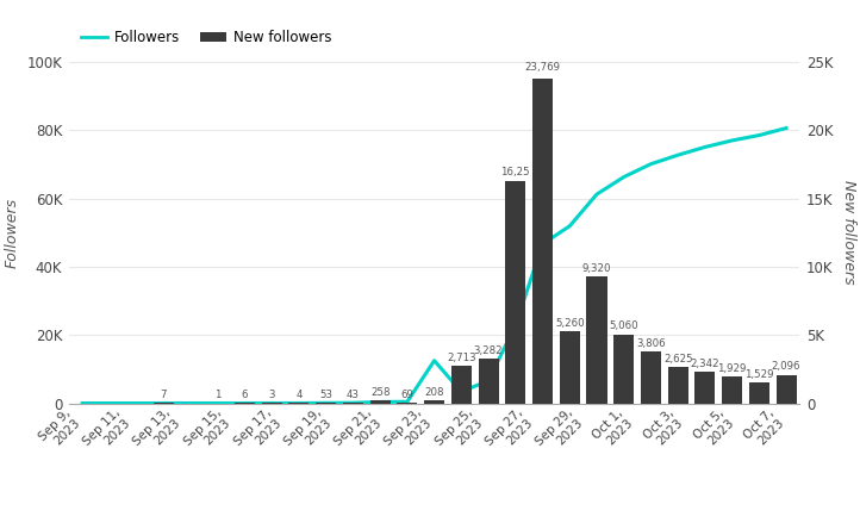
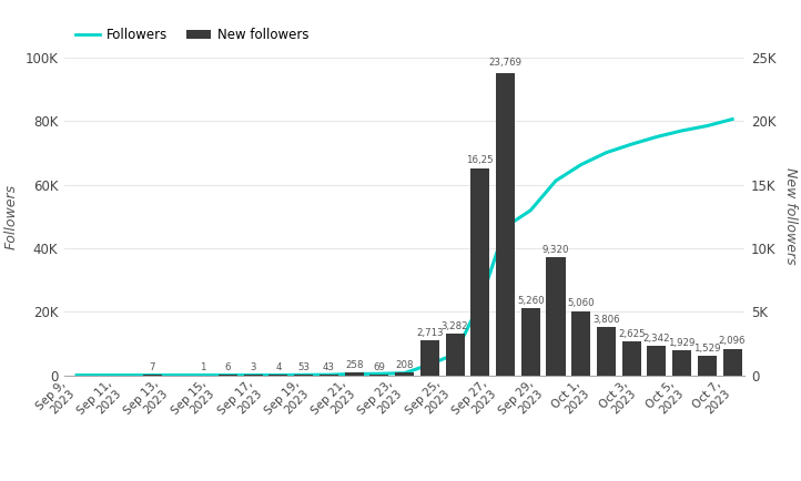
Followers/Sep 23, 2023: 12.5K -> 0.7K
